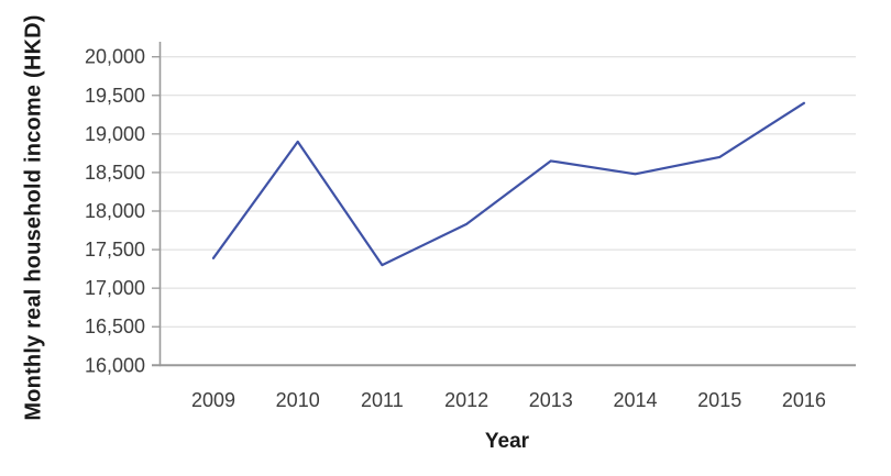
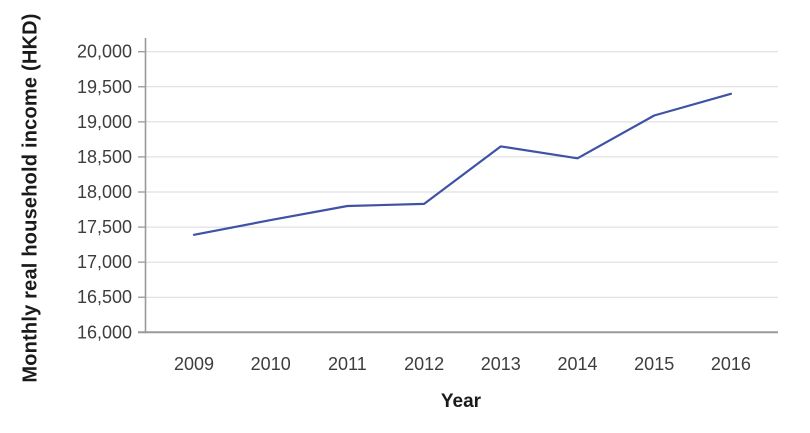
2010: 18900 -> 17600
2011: 17300 -> 17800
2015: 18700 -> 19100
